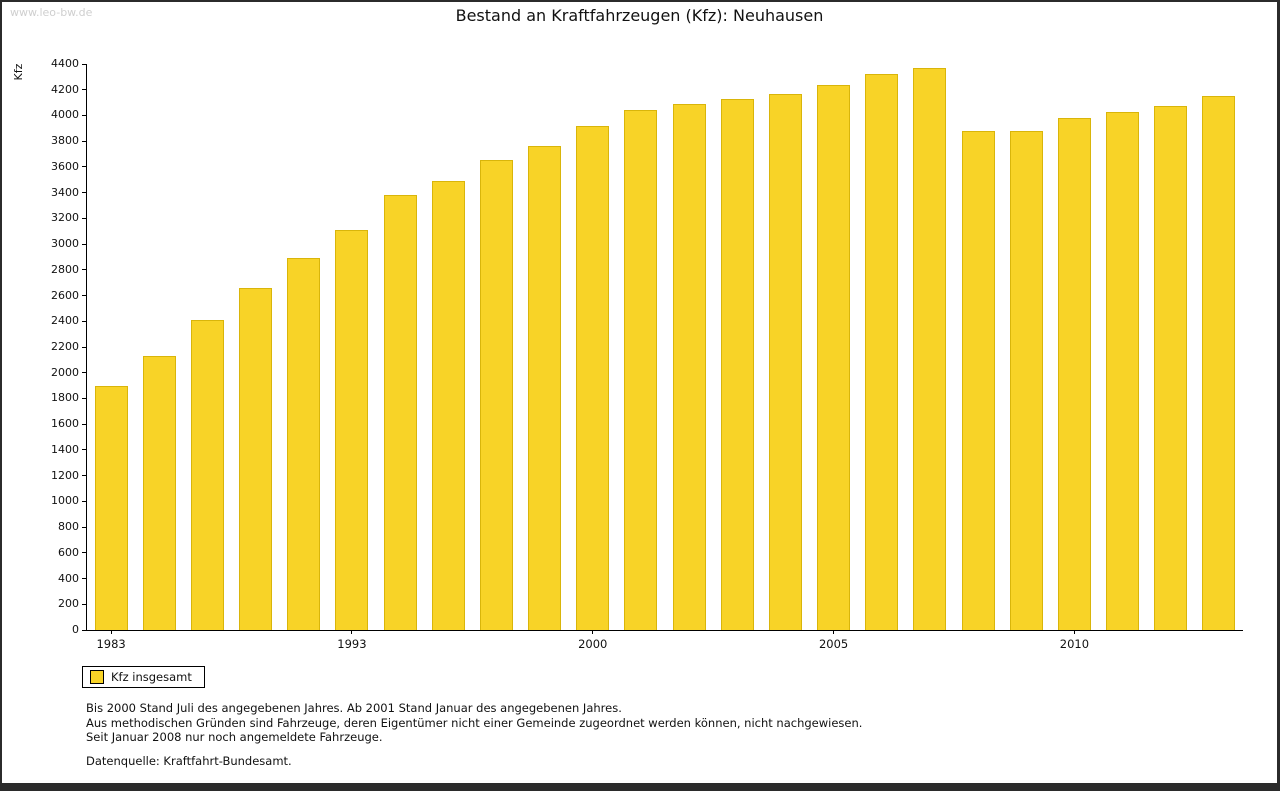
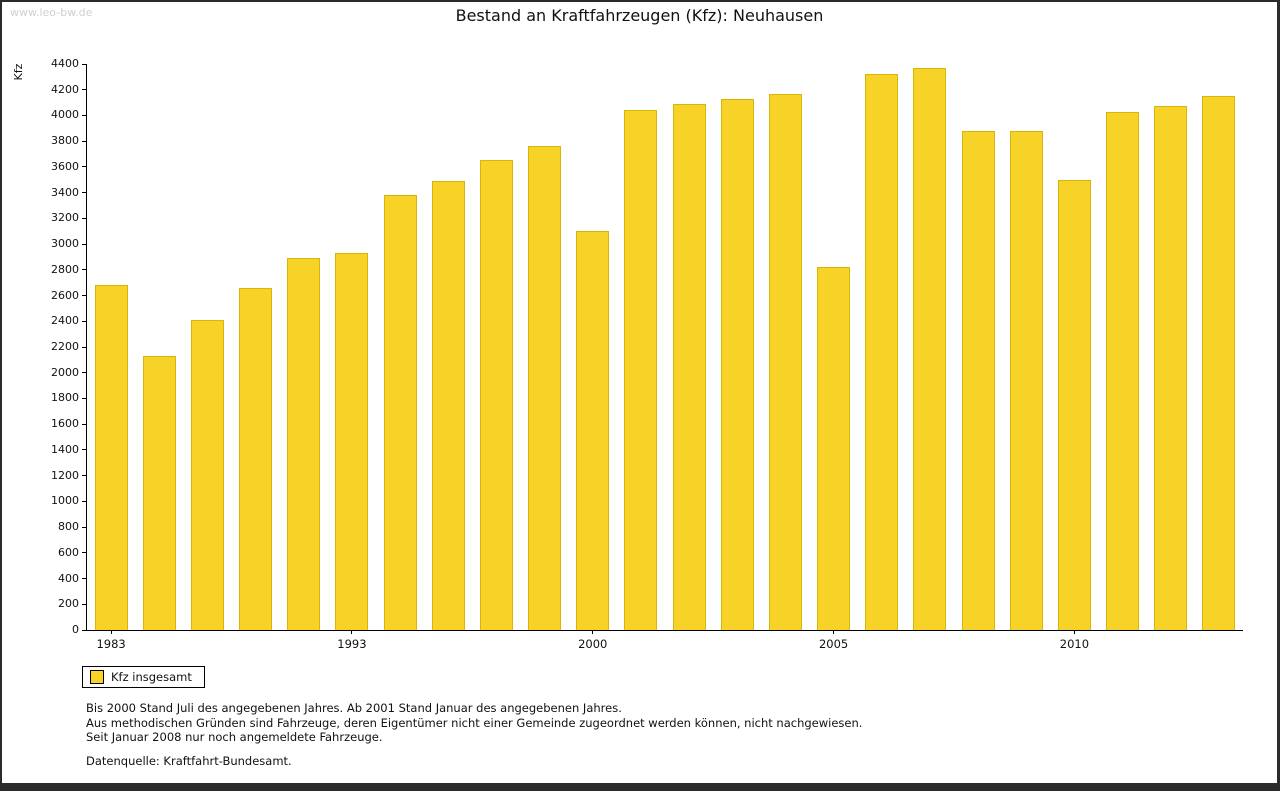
1983: 1900 -> 2680
1993: 3110 -> 2930
2000: 3920 -> 3100
2005: 4240 -> 2820
2010: 3980 -> 3500
